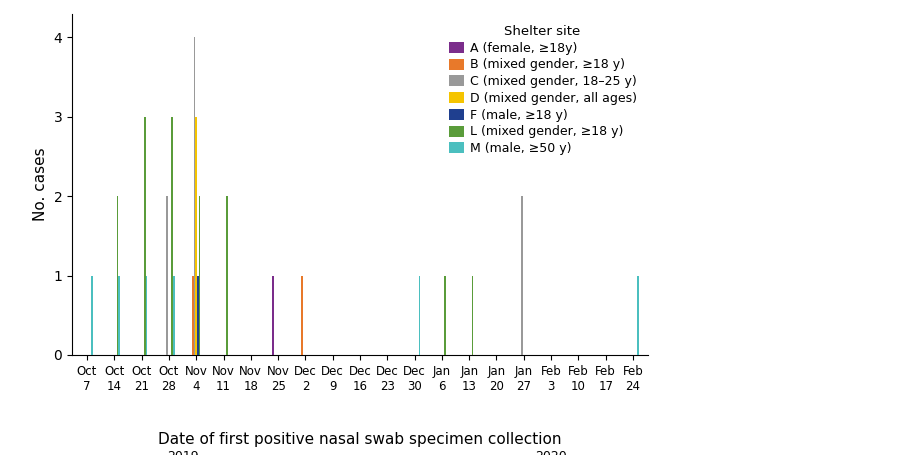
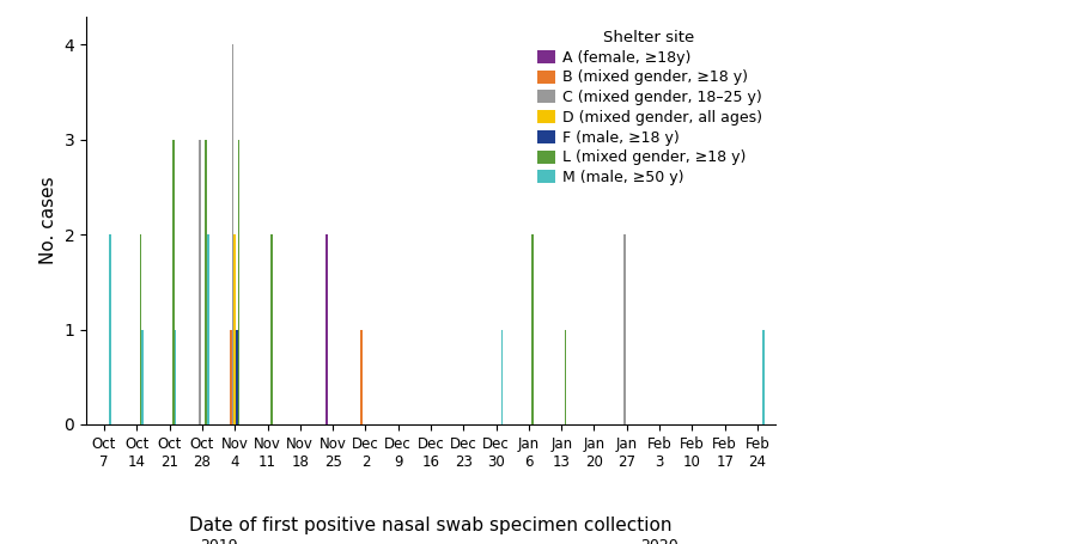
M (male, ≥50 y)/Oct 7: 1 -> 2
C (mixed gender, 18–25 y)/Oct 28: 2 -> 3
M (male, ≥50 y)/Oct 28: 1 -> 2
D (mixed gender, all ages)/Nov 4: 3 -> 2
L (mixed gender, ≥18 y)/Nov 4: 2 -> 3
A (female, ≥18y)/Nov 25: 1 -> 2
L (mixed gender, ≥18 y)/Jan 6: 1 -> 2
